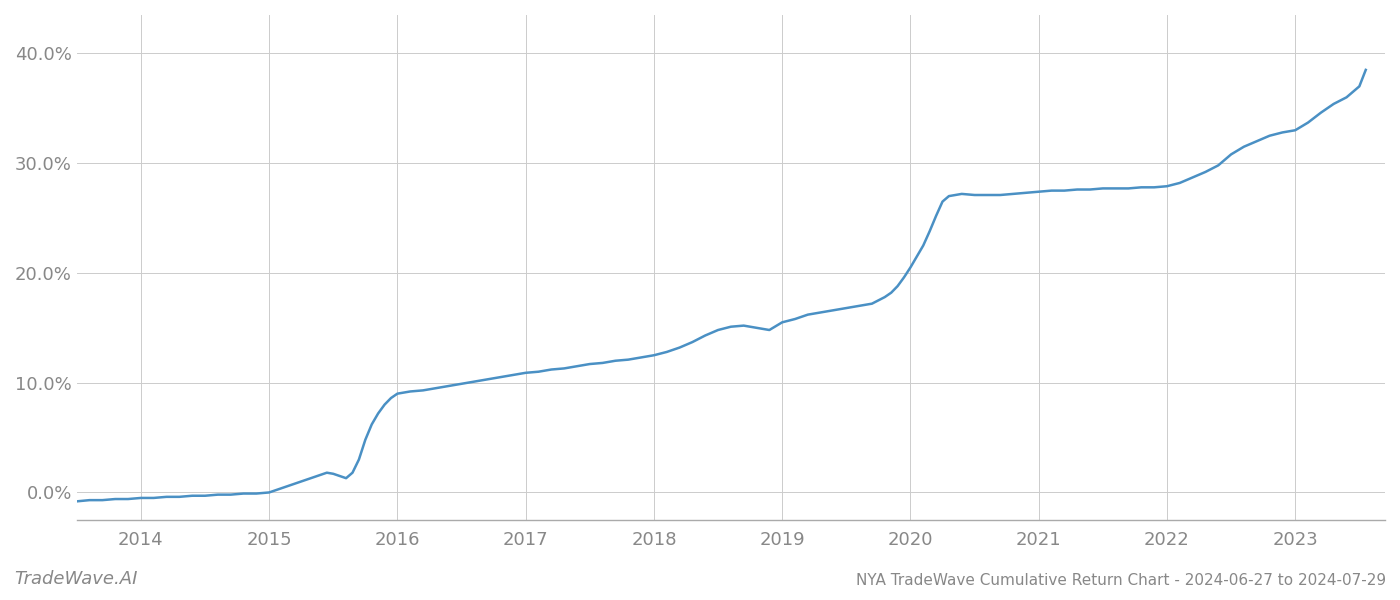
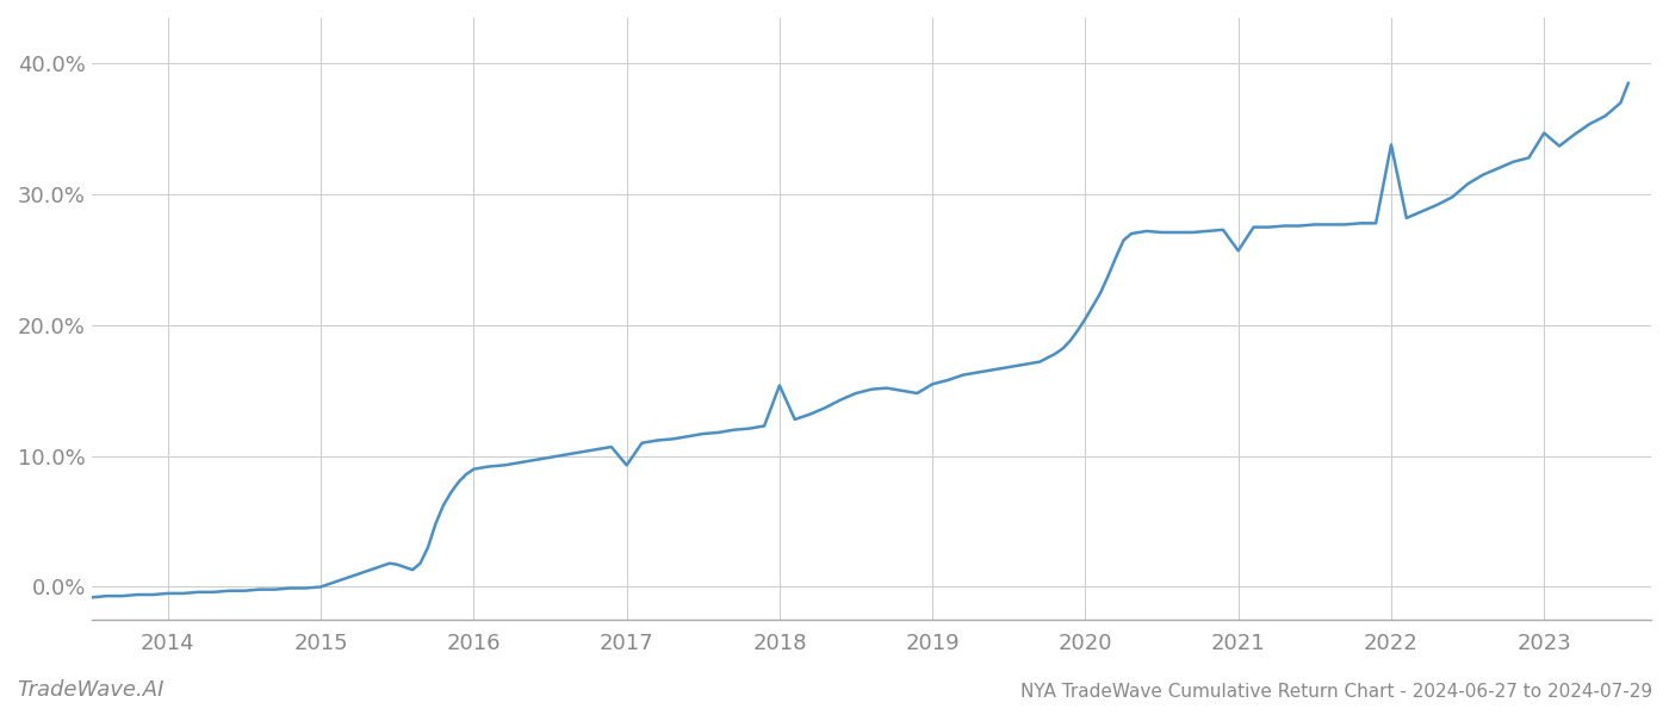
2017: 10.9% -> 9.3%
2018: 12.5% -> 15.4%
2021: 27.4% -> 25.7%
2022: 27.9% -> 33.8%
2023: 33.0% -> 34.7%
